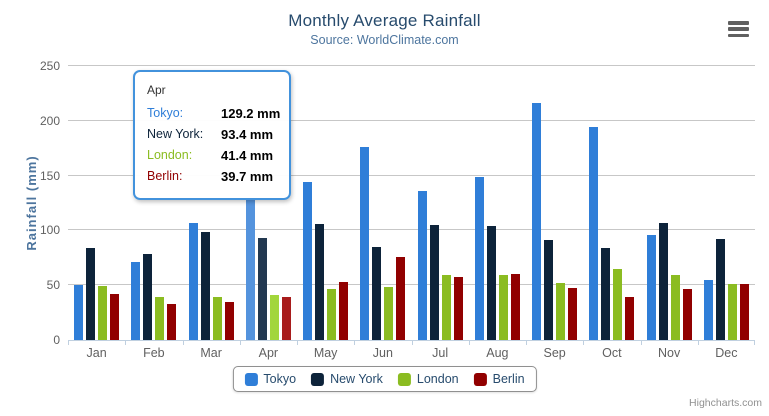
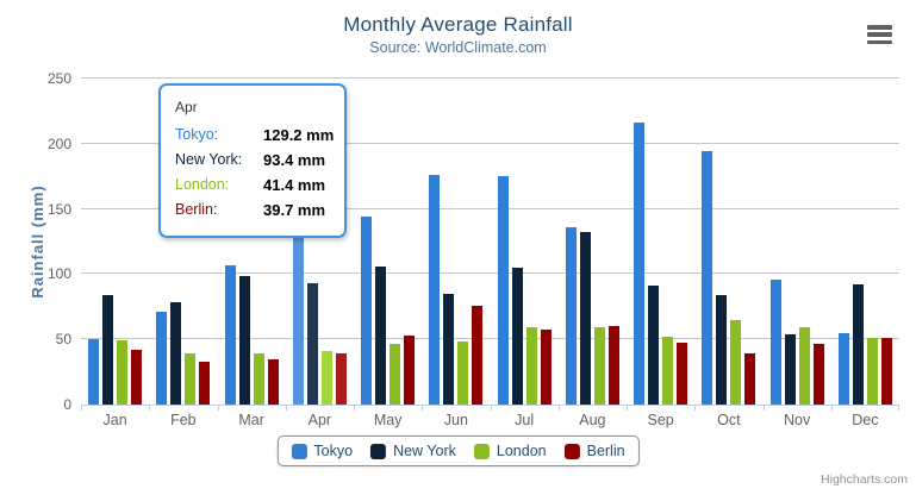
Tokyo/Jul: 136 -> 175
Tokyo/Aug: 148 -> 136
New York/Aug: 104 -> 132
New York/Nov: 107 -> 54
